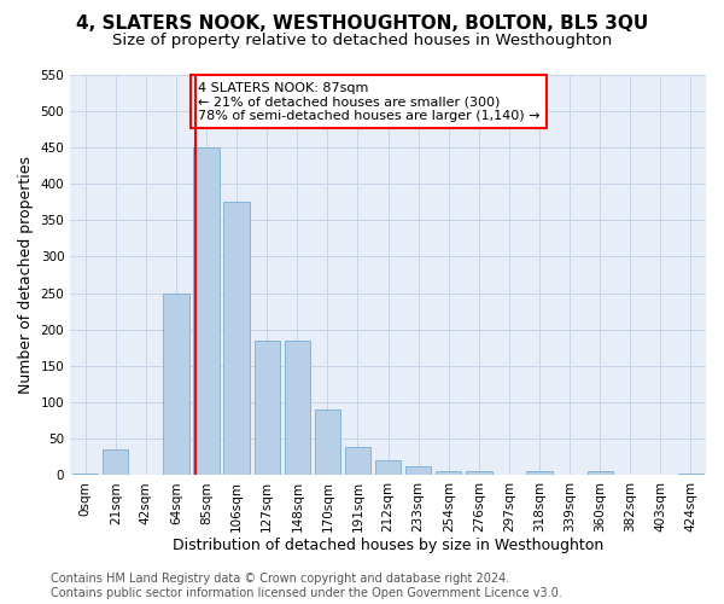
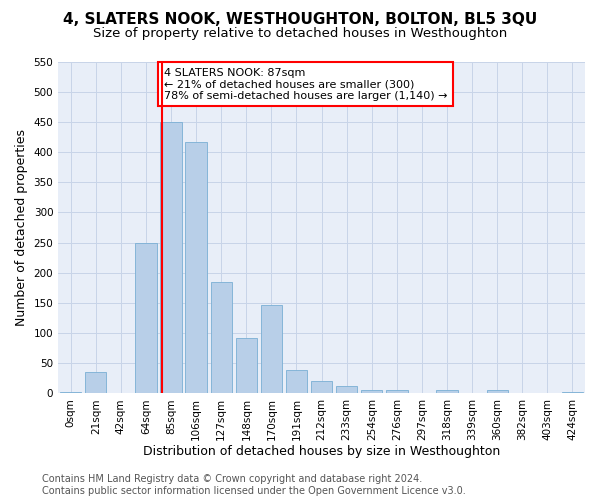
106sqm: 375 -> 416
148sqm: 185 -> 92
170sqm: 90 -> 146
